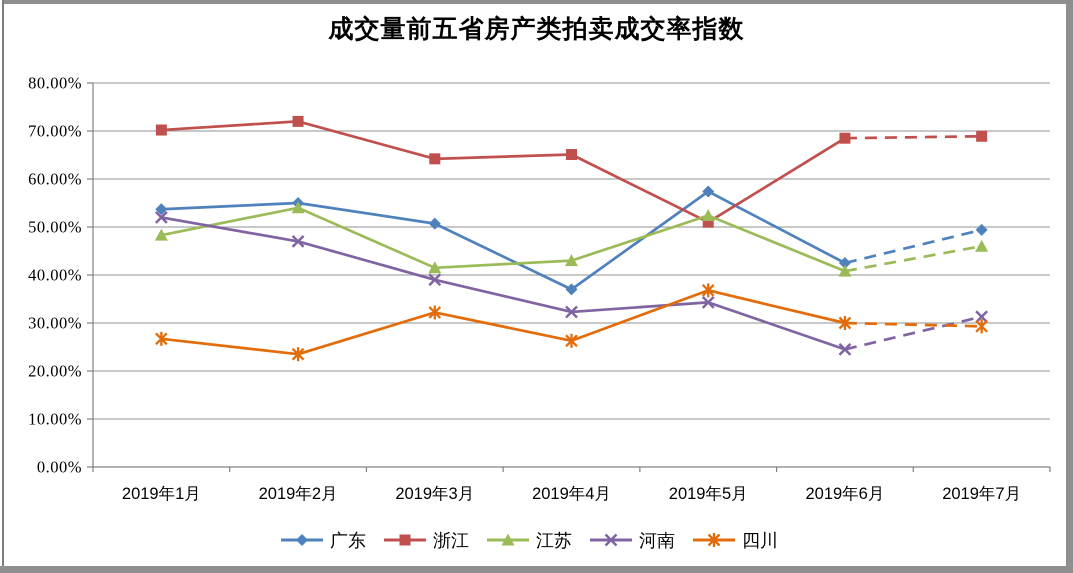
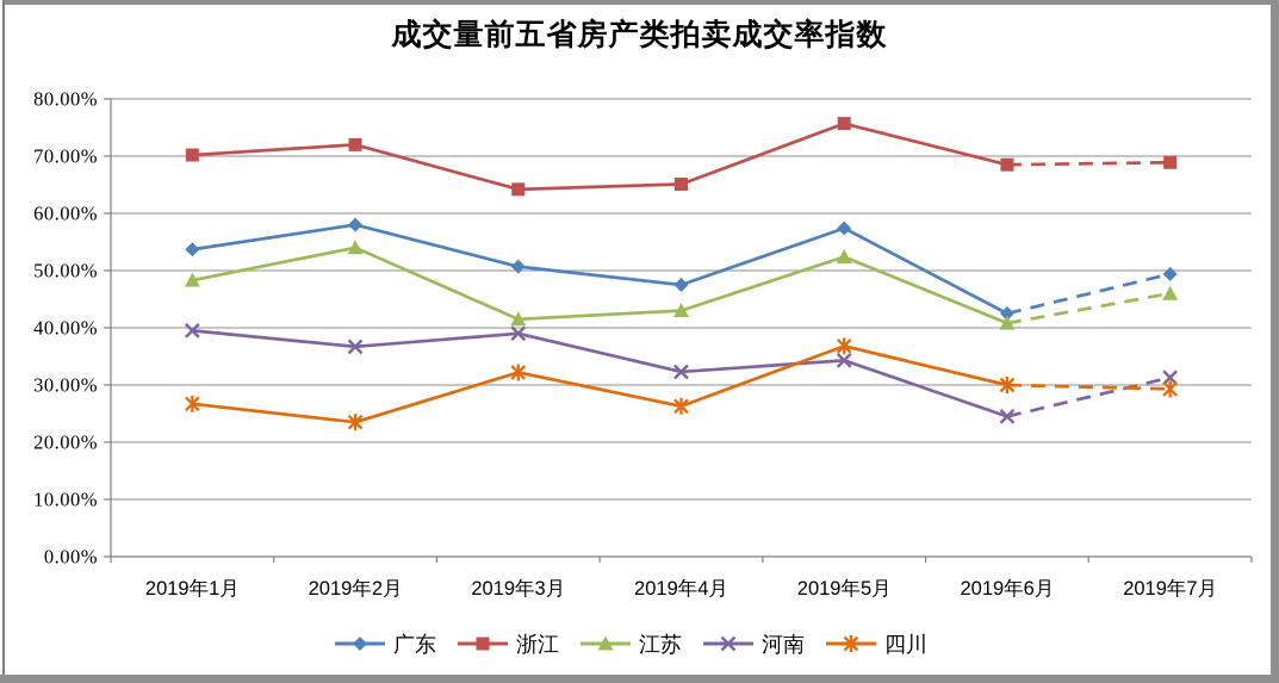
河南/2019年1月: 52% -> 40%
广东/2019年2月: 55% -> 58%
河南/2019年2月: 47% -> 37%
广东/2019年4月: 37% -> 48%
浙江/2019年5月: 51% -> 76%
